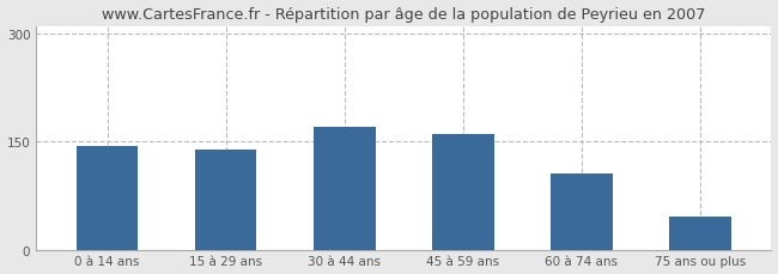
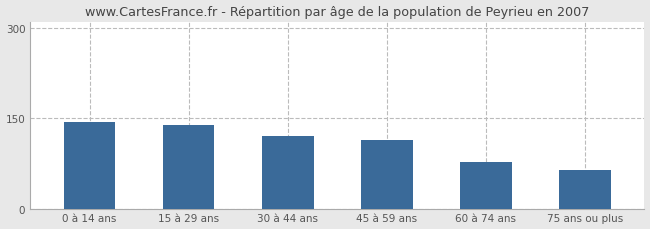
30 à 44 ans: 170 -> 120
45 à 59 ans: 160 -> 114
60 à 74 ans: 105 -> 78
75 ans ou plus: 45 -> 64
